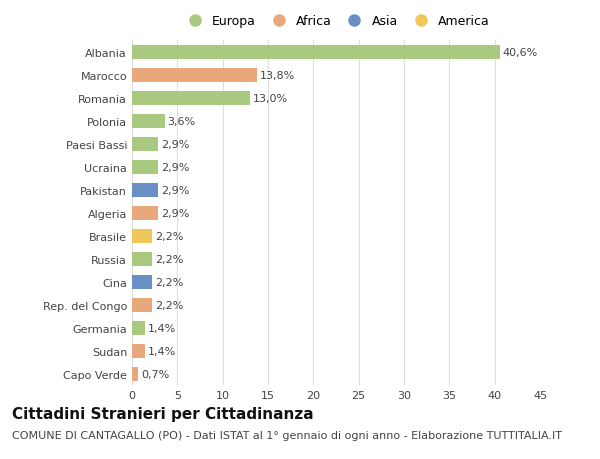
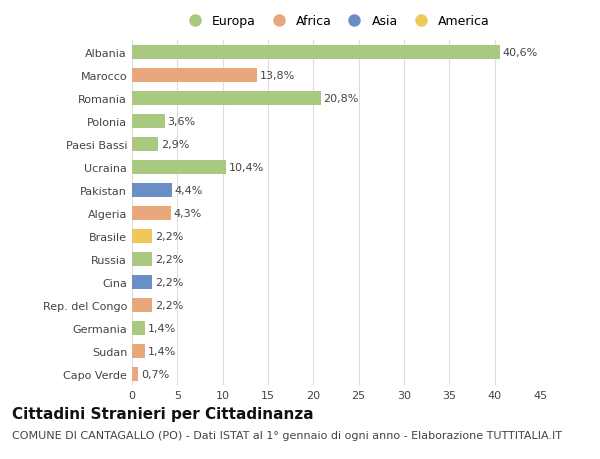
Romania: 13,0% -> 20,8%
Ucraina: 2,9% -> 10,4%
Pakistan: 2,9% -> 4,4%
Algeria: 2,9% -> 4,3%
